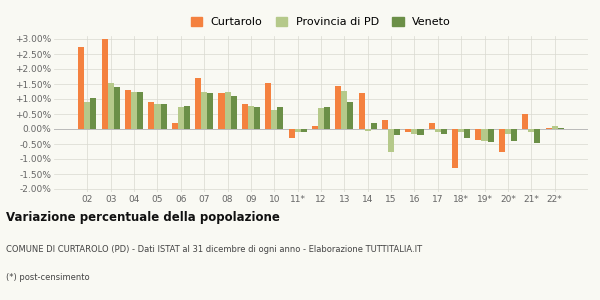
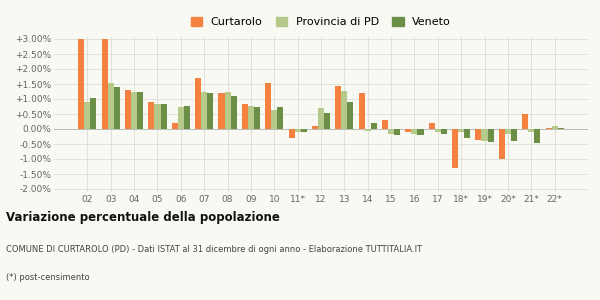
Curtarolo/02: 2.75% -> 3.00%
Veneto/12: 0.75% -> 0.55%
Provincia di PD/15: -0.75% -> -0.15%
Curtarolo/20*: -0.75% -> -1.00%
